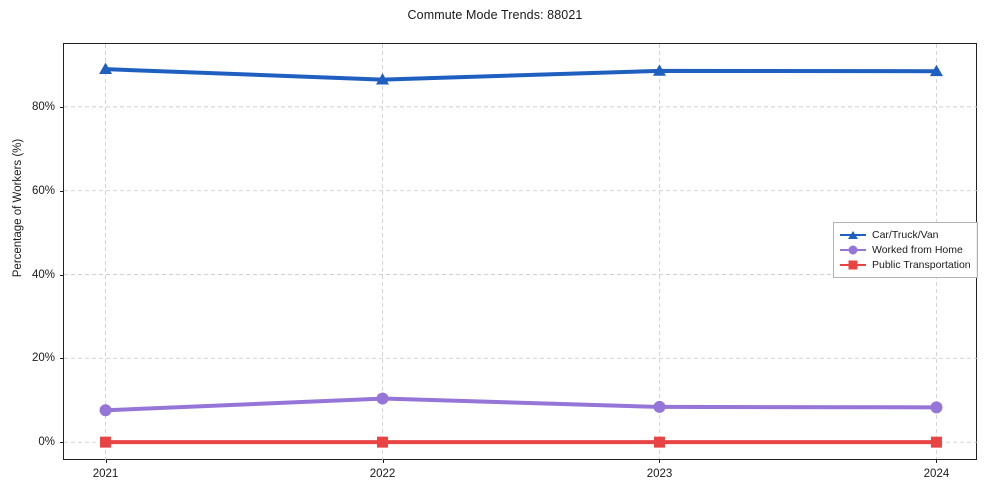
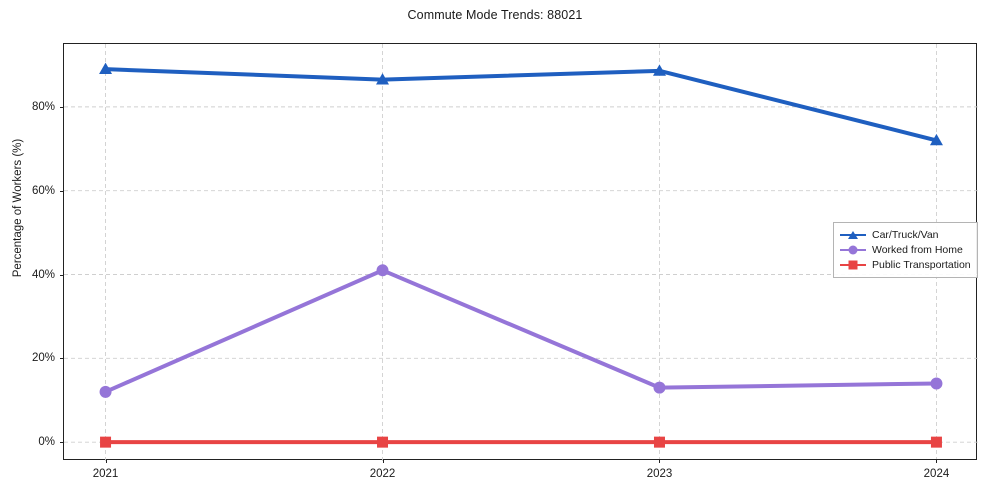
Worked from Home/2021: 8% -> 12%
Worked from Home/2022: 10% -> 41%
Worked from Home/2023: 8% -> 13%
Car/Truck/Van/2024: 88% -> 72%
Worked from Home/2024: 8% -> 14%
